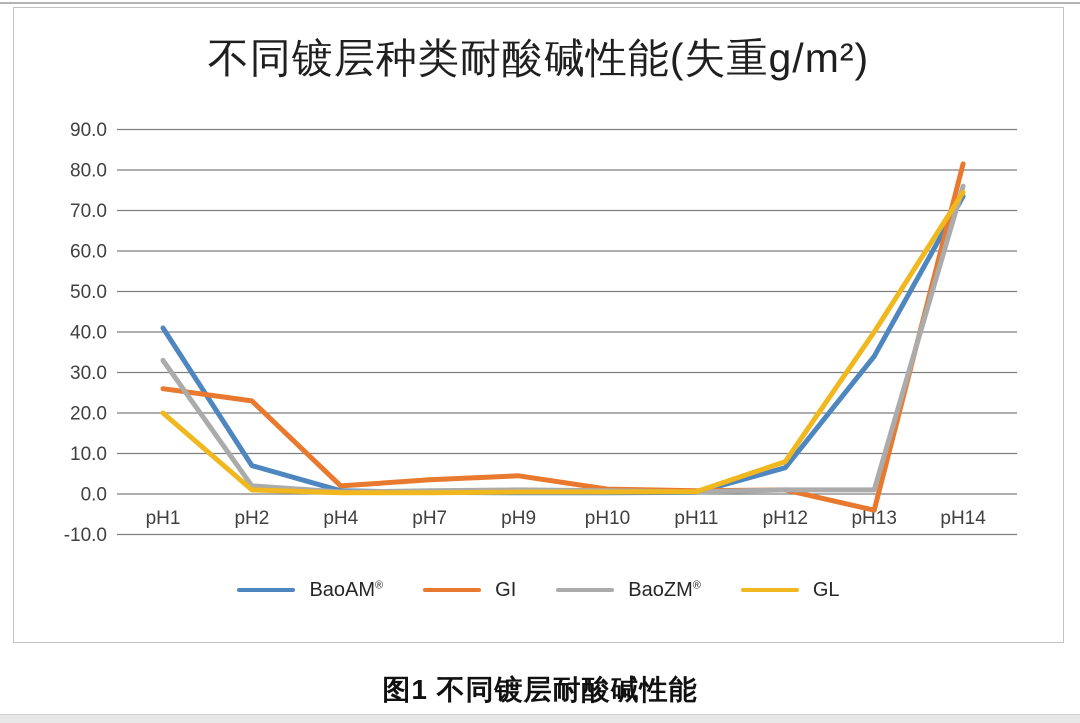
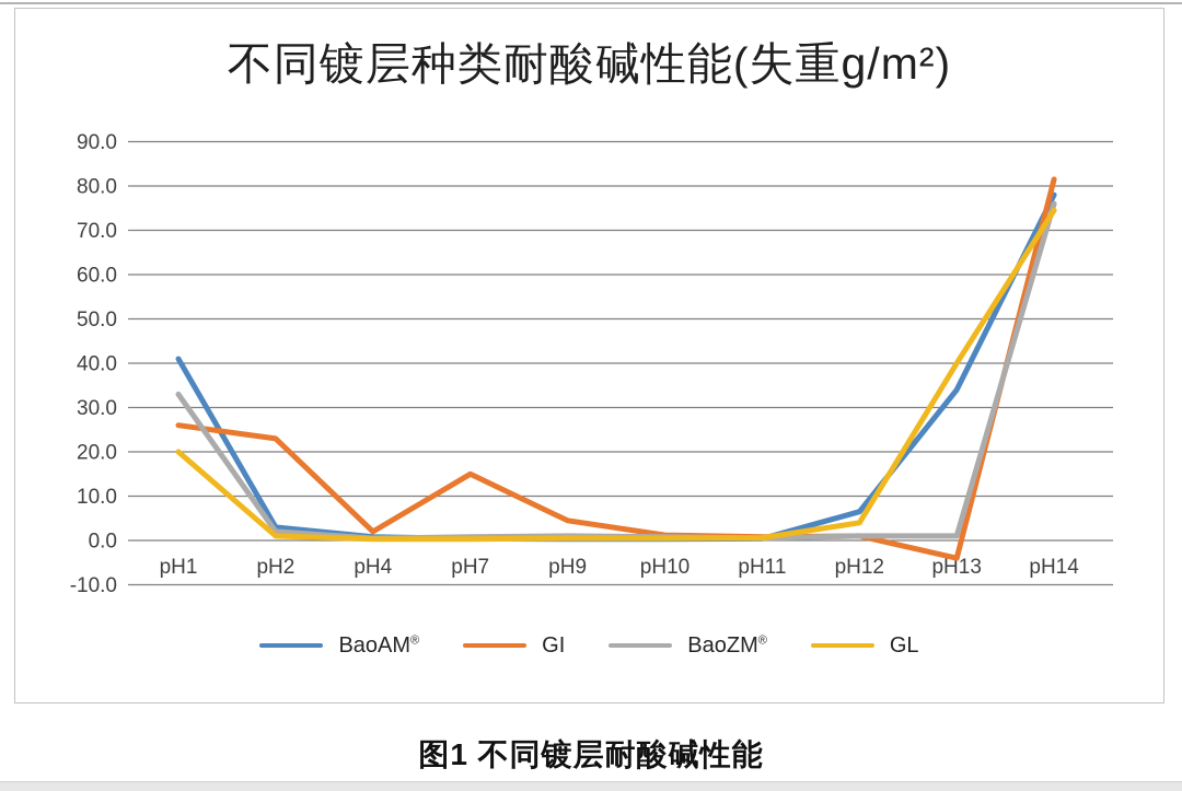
BaoAM®/pH2: 7 -> 3
GI/pH7: 4 -> 15
GL/pH12: 8 -> 4
BaoAM®/pH14: 74 -> 78
